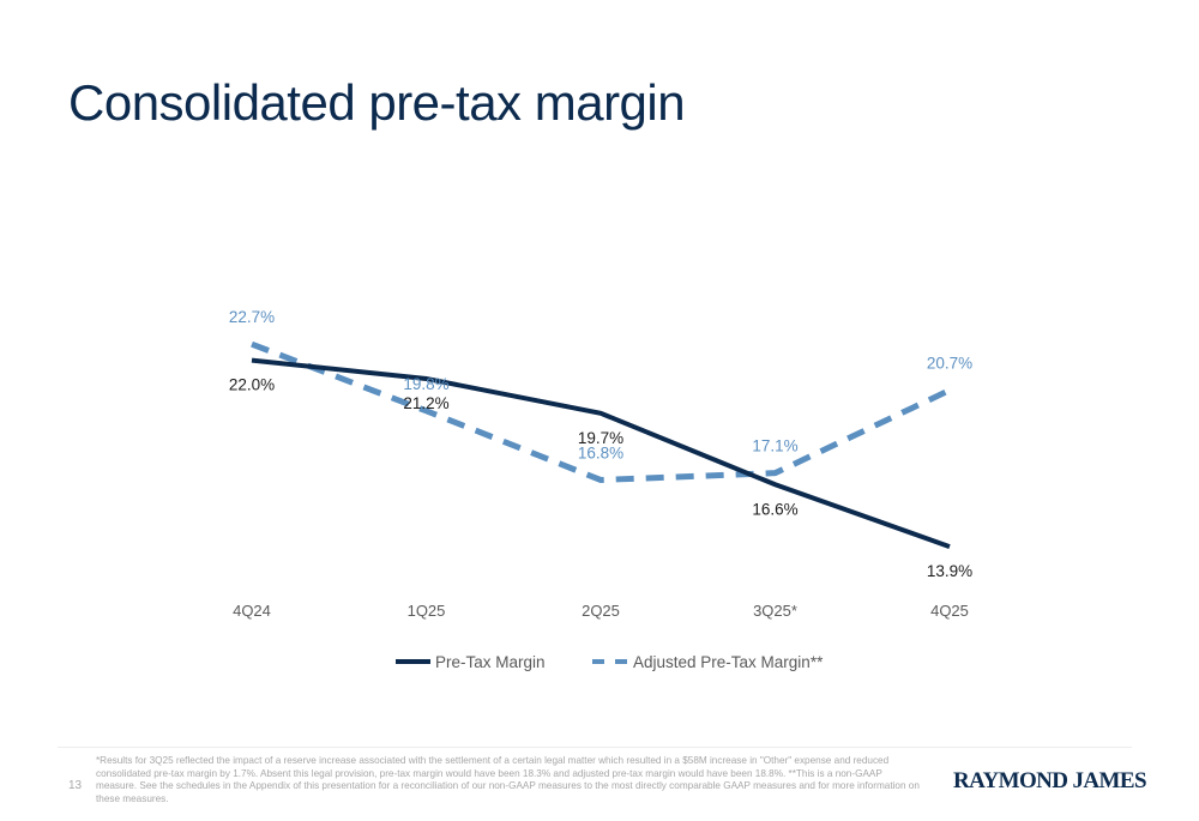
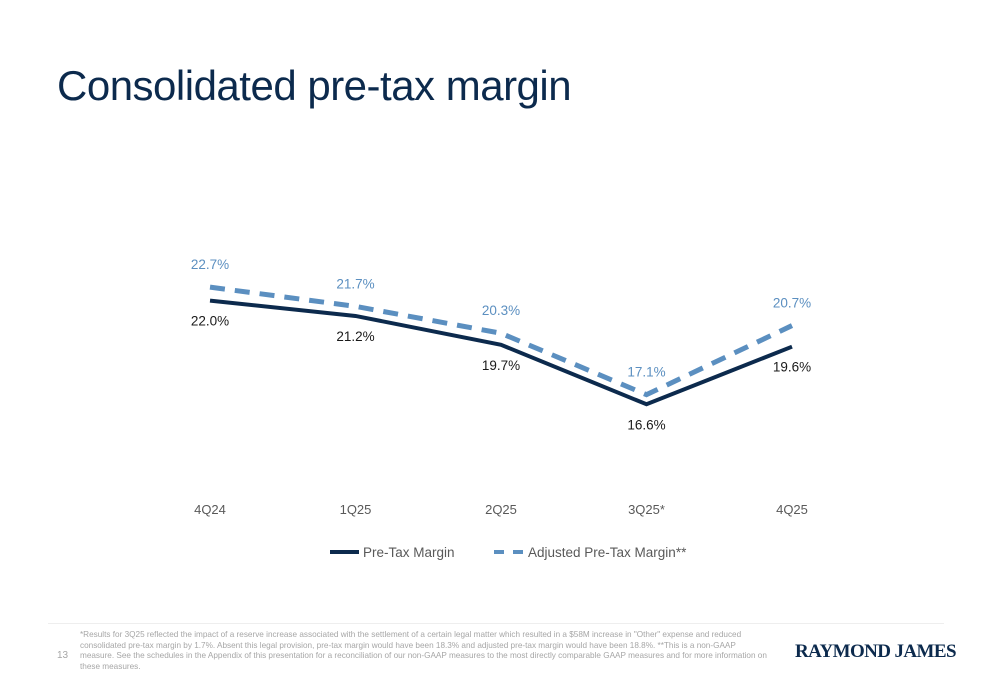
Adjusted Pre-Tax Margin**/1Q25: 19.8% -> 21.7%
Adjusted Pre-Tax Margin**/2Q25: 16.8% -> 20.3%
Pre-Tax Margin/4Q25: 13.9% -> 19.6%
